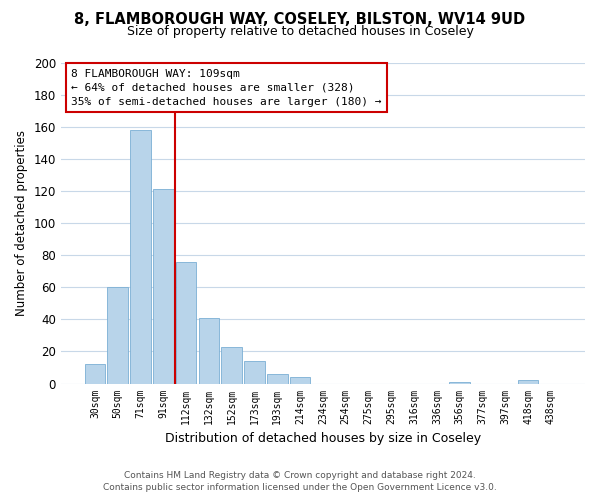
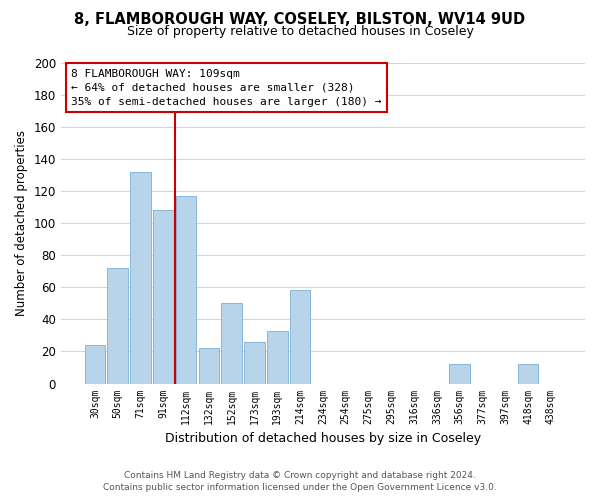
30sqm: 12 -> 24
50sqm: 60 -> 72
71sqm: 158 -> 132
91sqm: 121 -> 108
112sqm: 76 -> 117
132sqm: 41 -> 22
152sqm: 23 -> 50
173sqm: 14 -> 26
193sqm: 6 -> 33
214sqm: 4 -> 58
356sqm: 1 -> 12
418sqm: 2 -> 12
